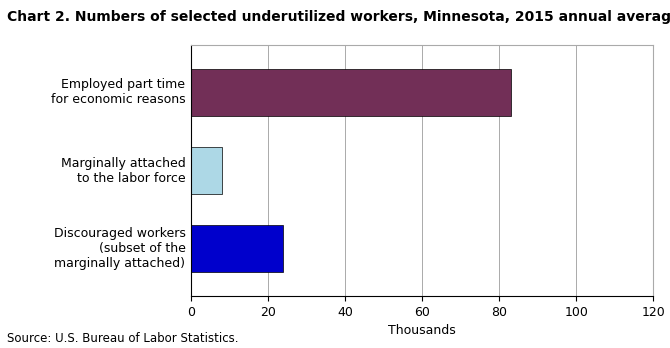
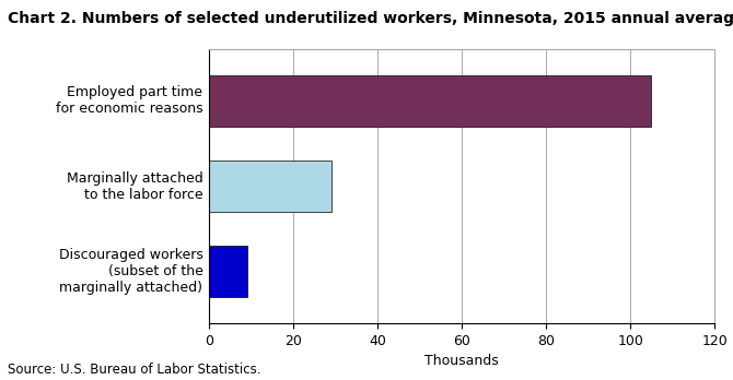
Employed part time for economic reasons: 83 -> 105
Marginally attached to the labor force: 8 -> 29
Discouraged workers (subset of the marginally attached): 24 -> 9
